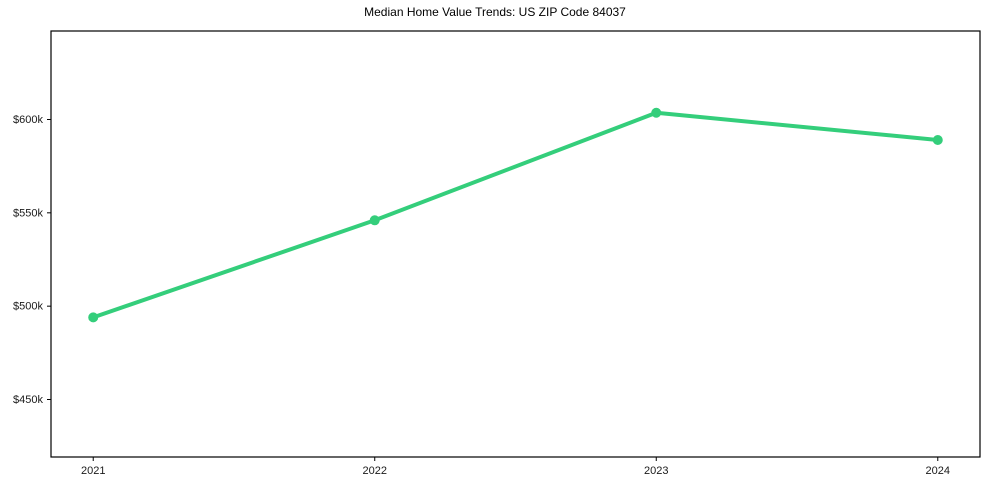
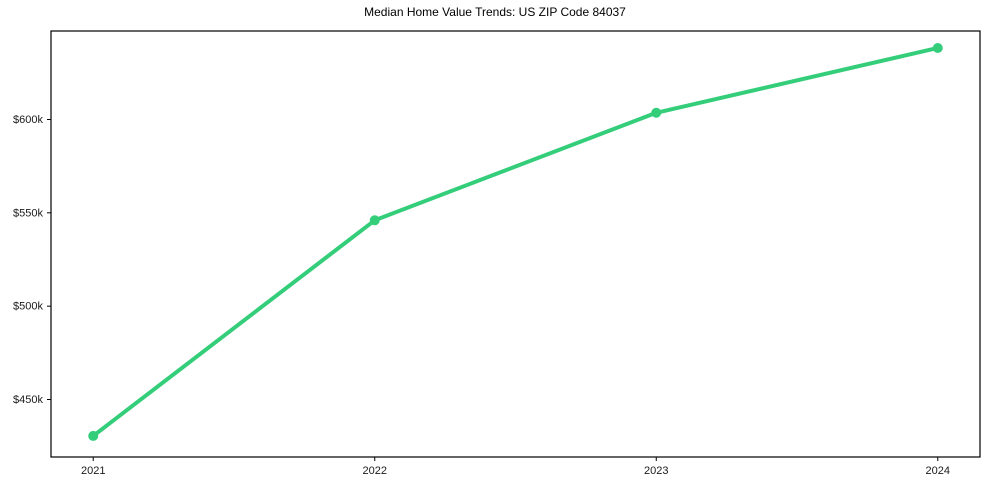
2021: $494k -> $430k
2024: $589k -> $638k
